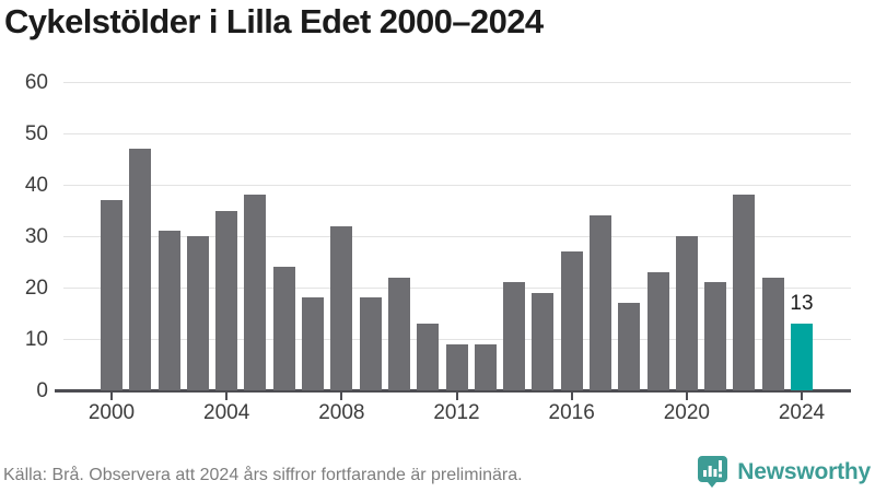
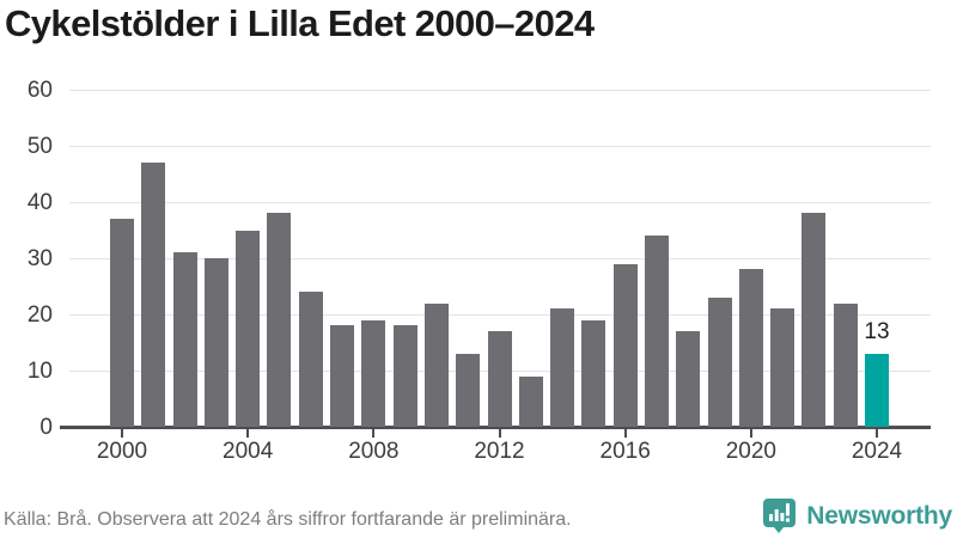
2008: 32 -> 19
2012: 9 -> 17
2016: 27 -> 29
2020: 30 -> 28
